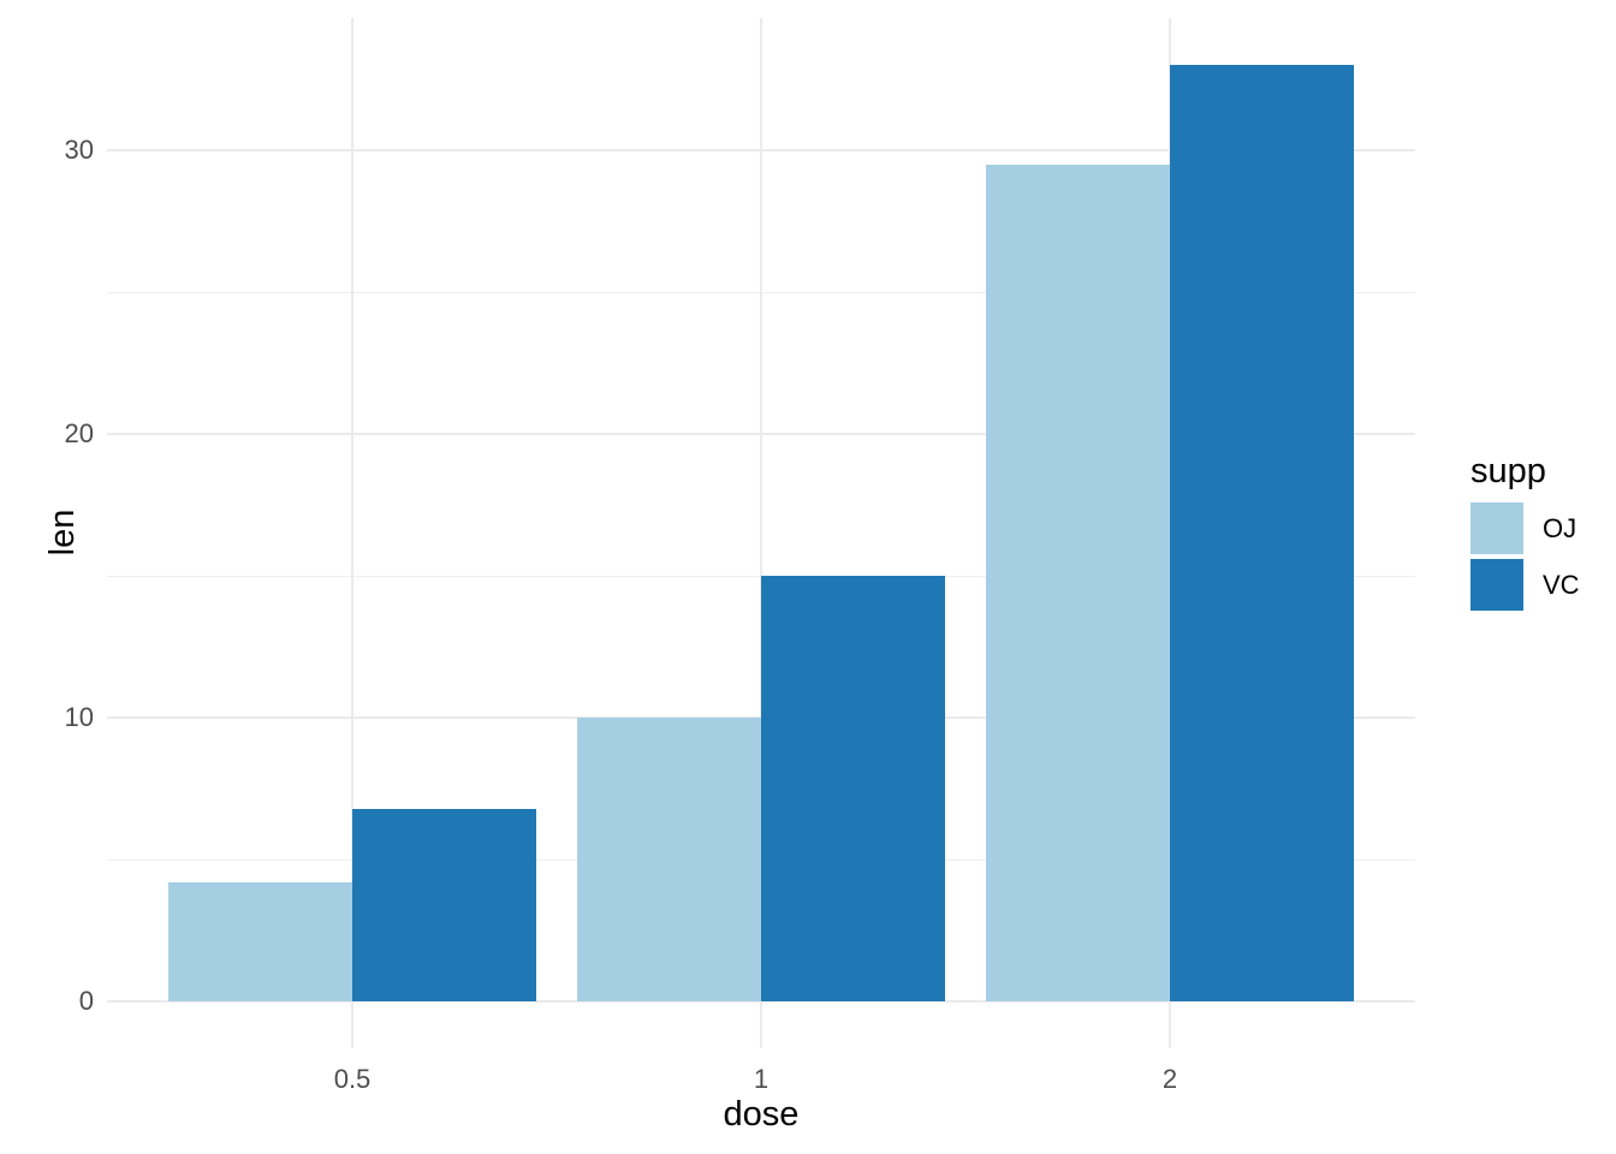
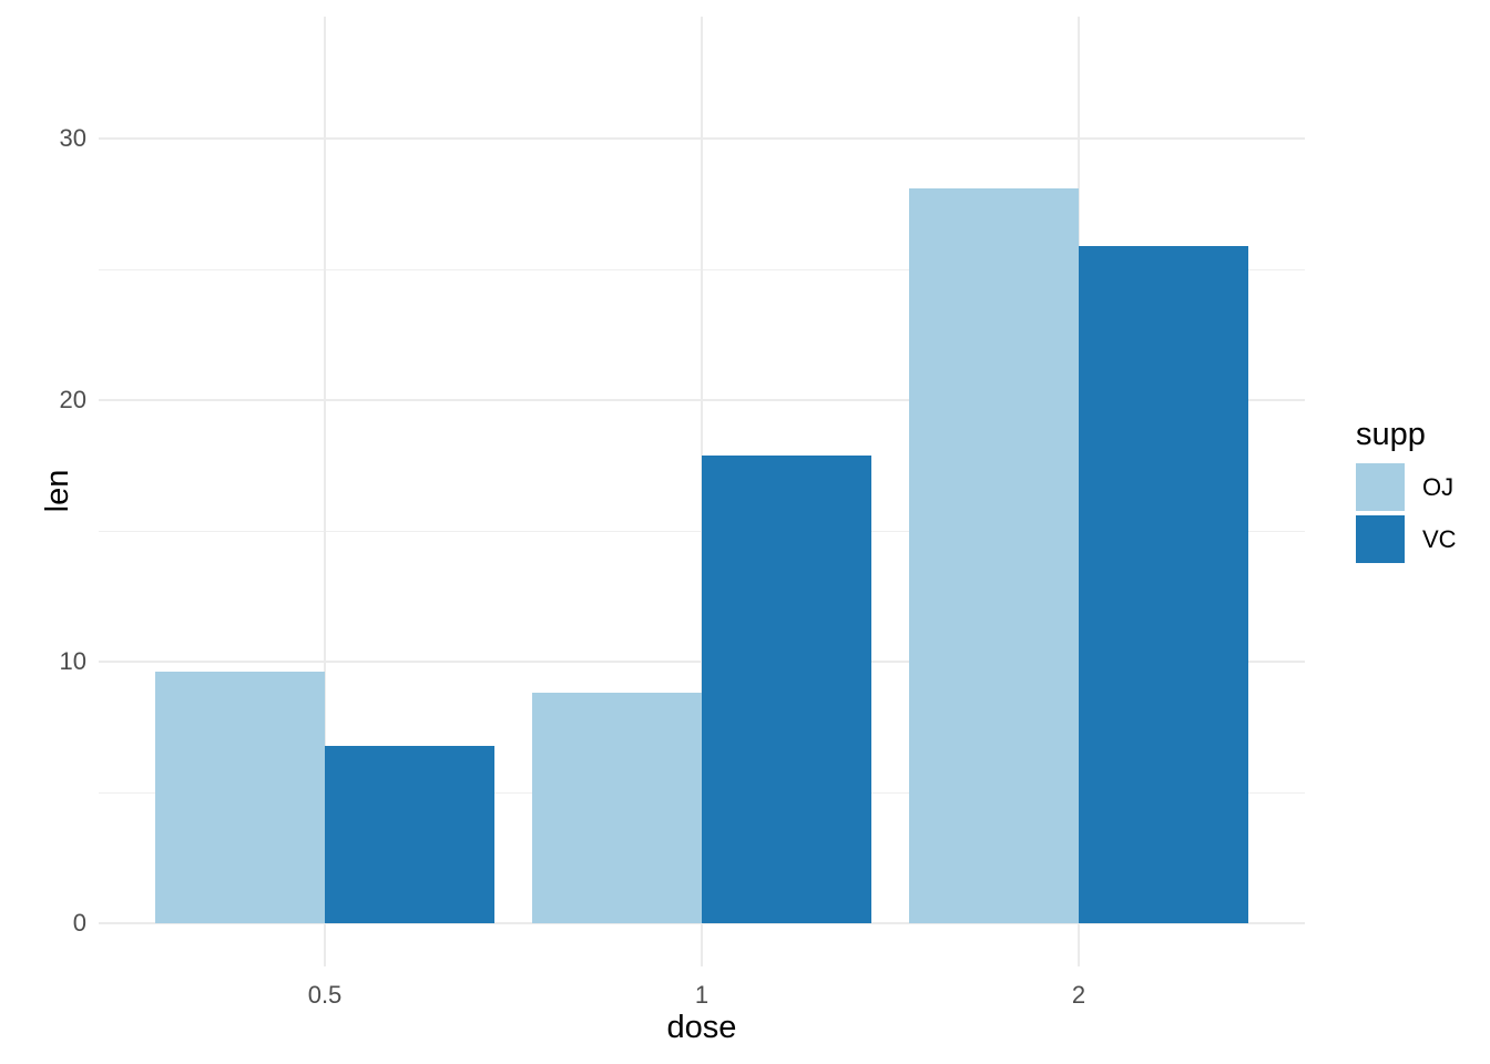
OJ/0.5: 4.2 -> 9.6
OJ/1: 10.0 -> 8.8
VC/1: 15.0 -> 17.9
OJ/2: 29.5 -> 28.1
VC/2: 33.0 -> 25.9
